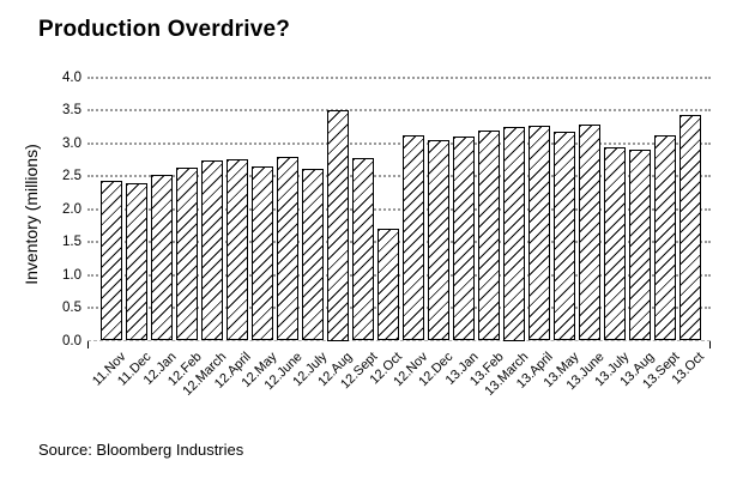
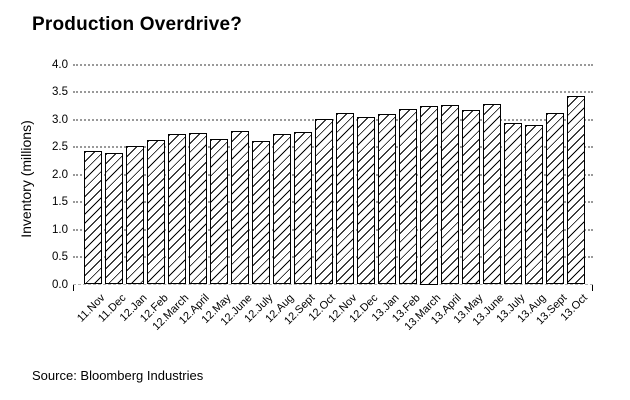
12.Aug: 3.5 -> 2.7
12.Oct: 1.7 -> 3.0
